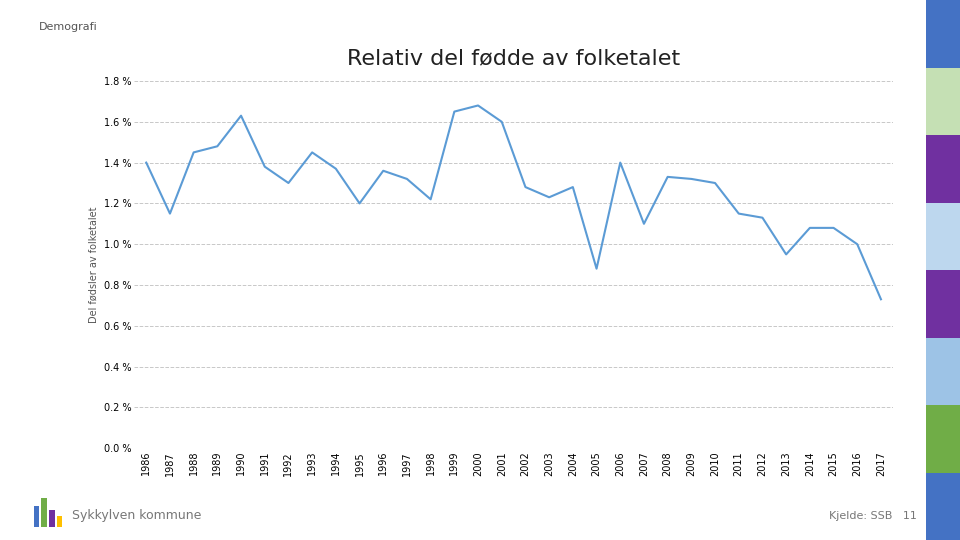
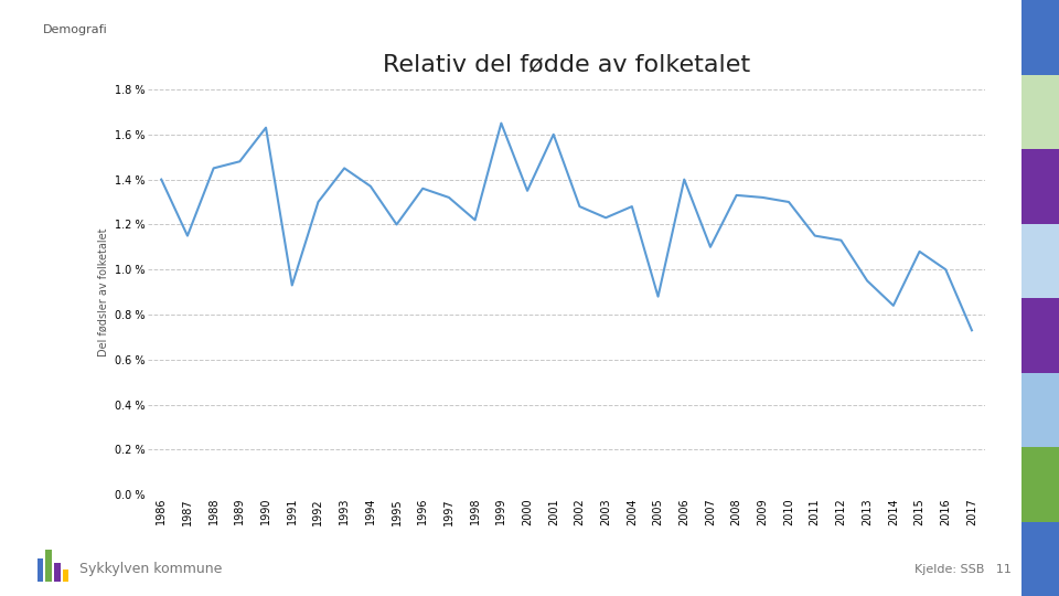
1991: 1.38 % -> 0.93 %
2000: 1.68 % -> 1.35 %
2014: 1.08 % -> 0.84 %
